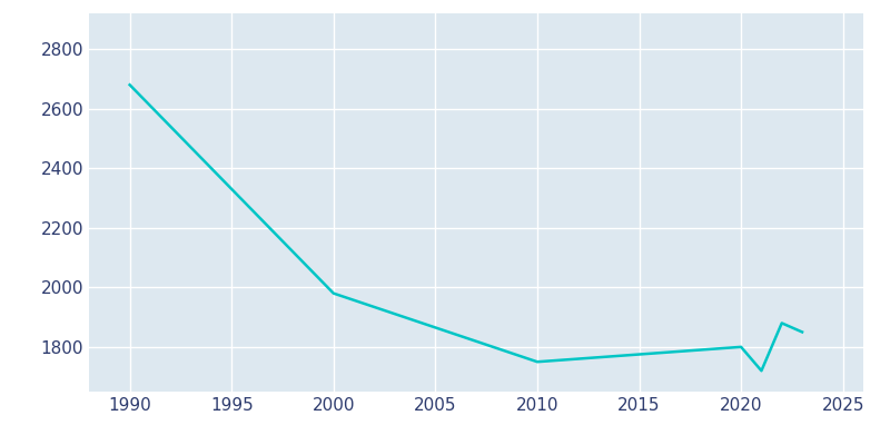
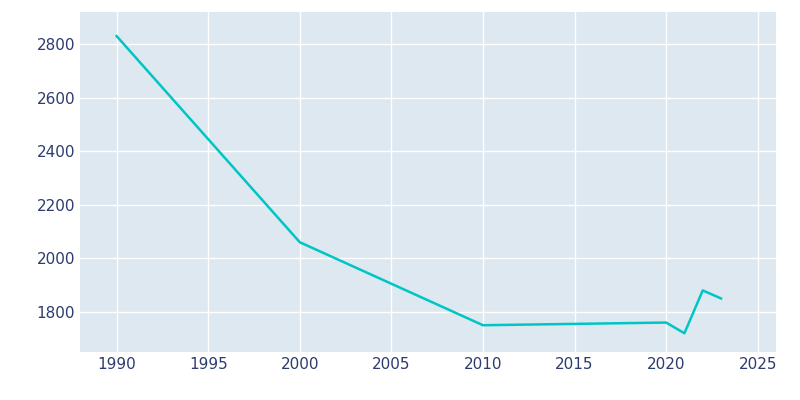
1990: 2680 -> 2830
2000: 1980 -> 2060
2020: 1800 -> 1760
